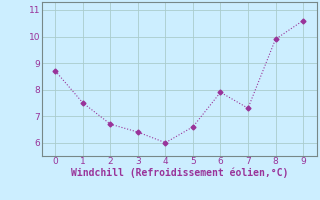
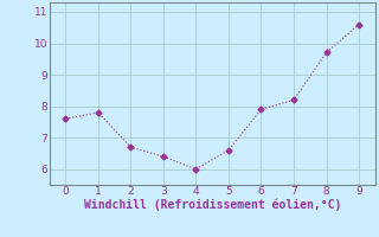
0: 8.7 -> 7.6
1: 7.5 -> 7.8
7: 7.3 -> 8.2
8: 9.9 -> 9.7
